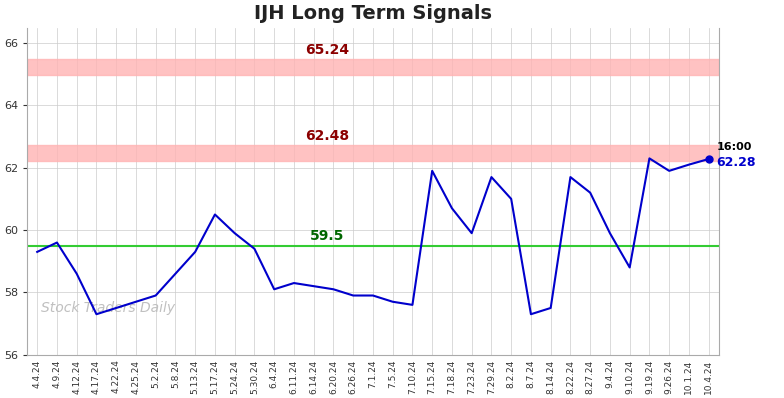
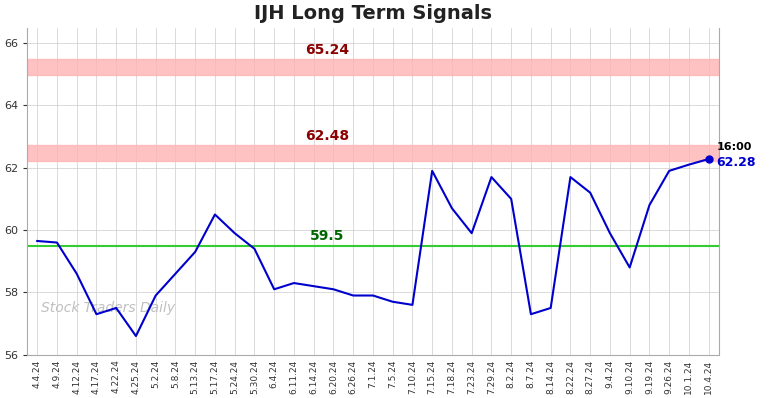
4.4.24: 59.30 -> 59.65
4.25.24: 57.70 -> 56.60
9.19.24: 62.30 -> 60.80
